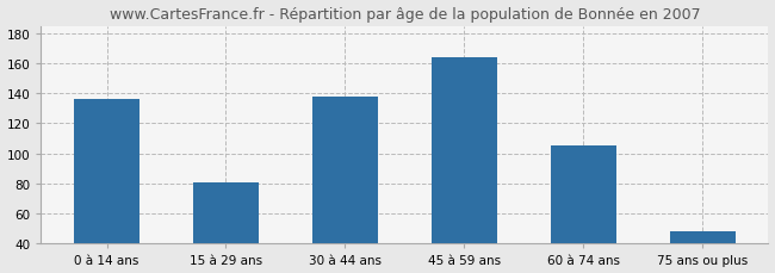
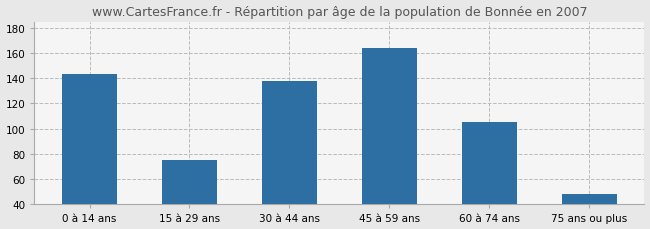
0 à 14 ans: 136 -> 143
15 à 29 ans: 81 -> 75
